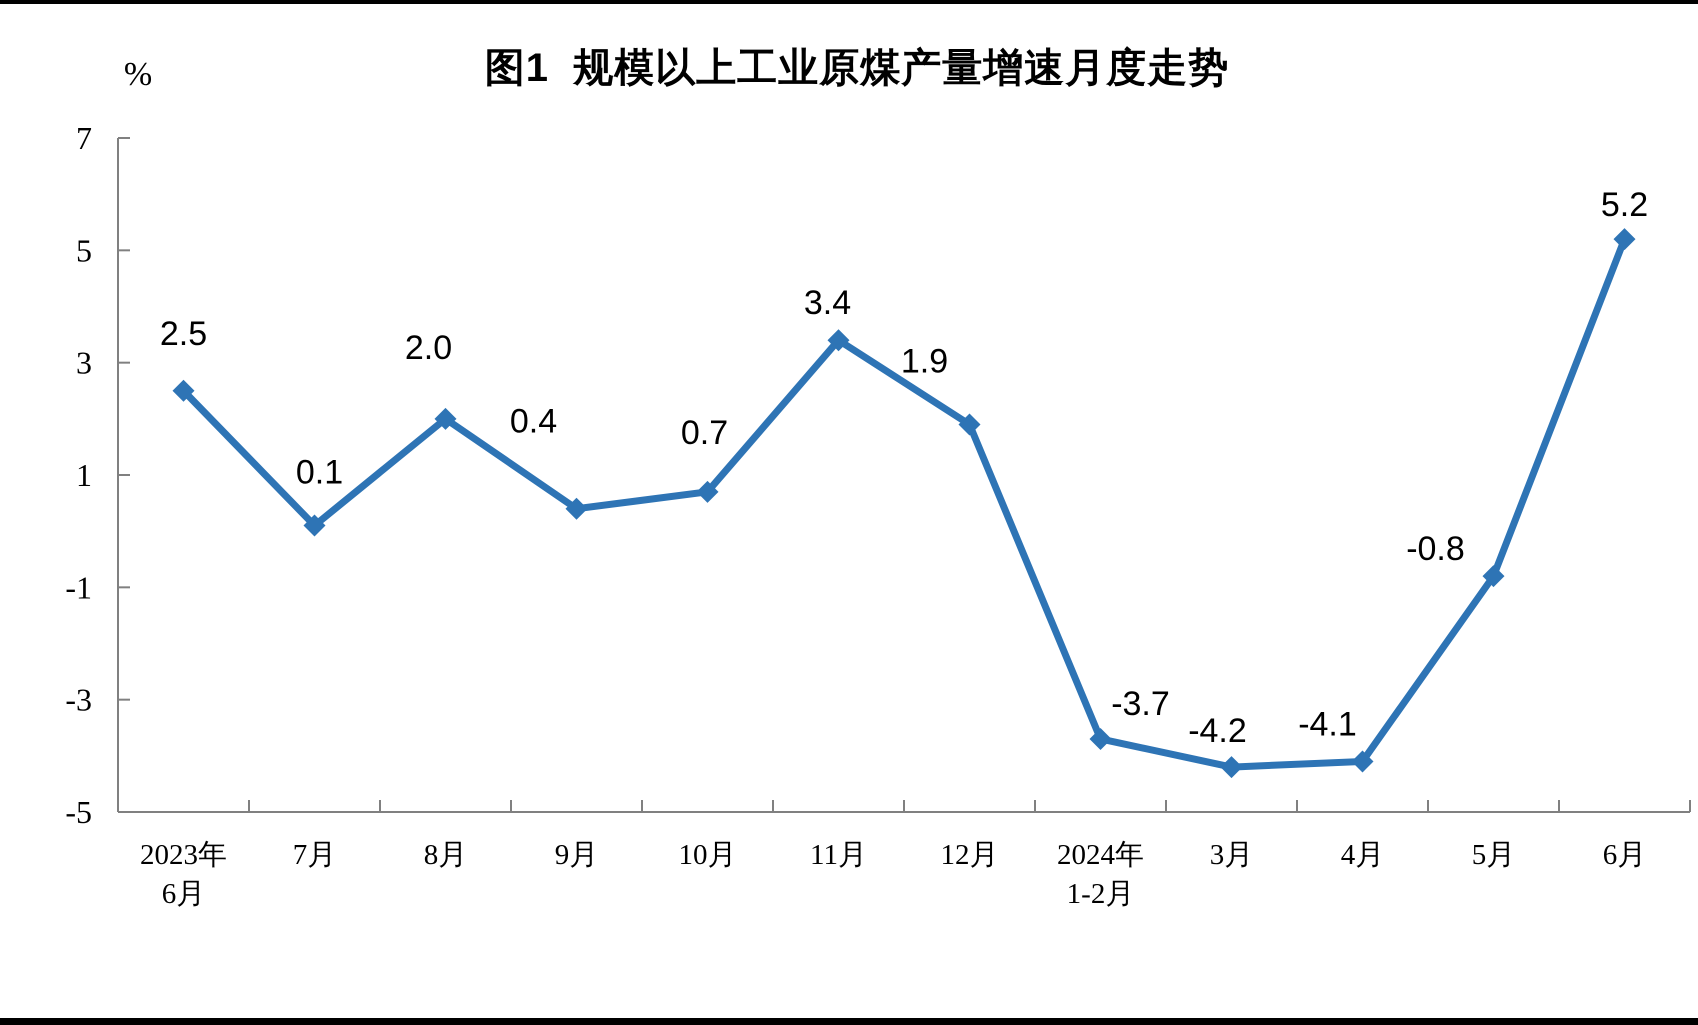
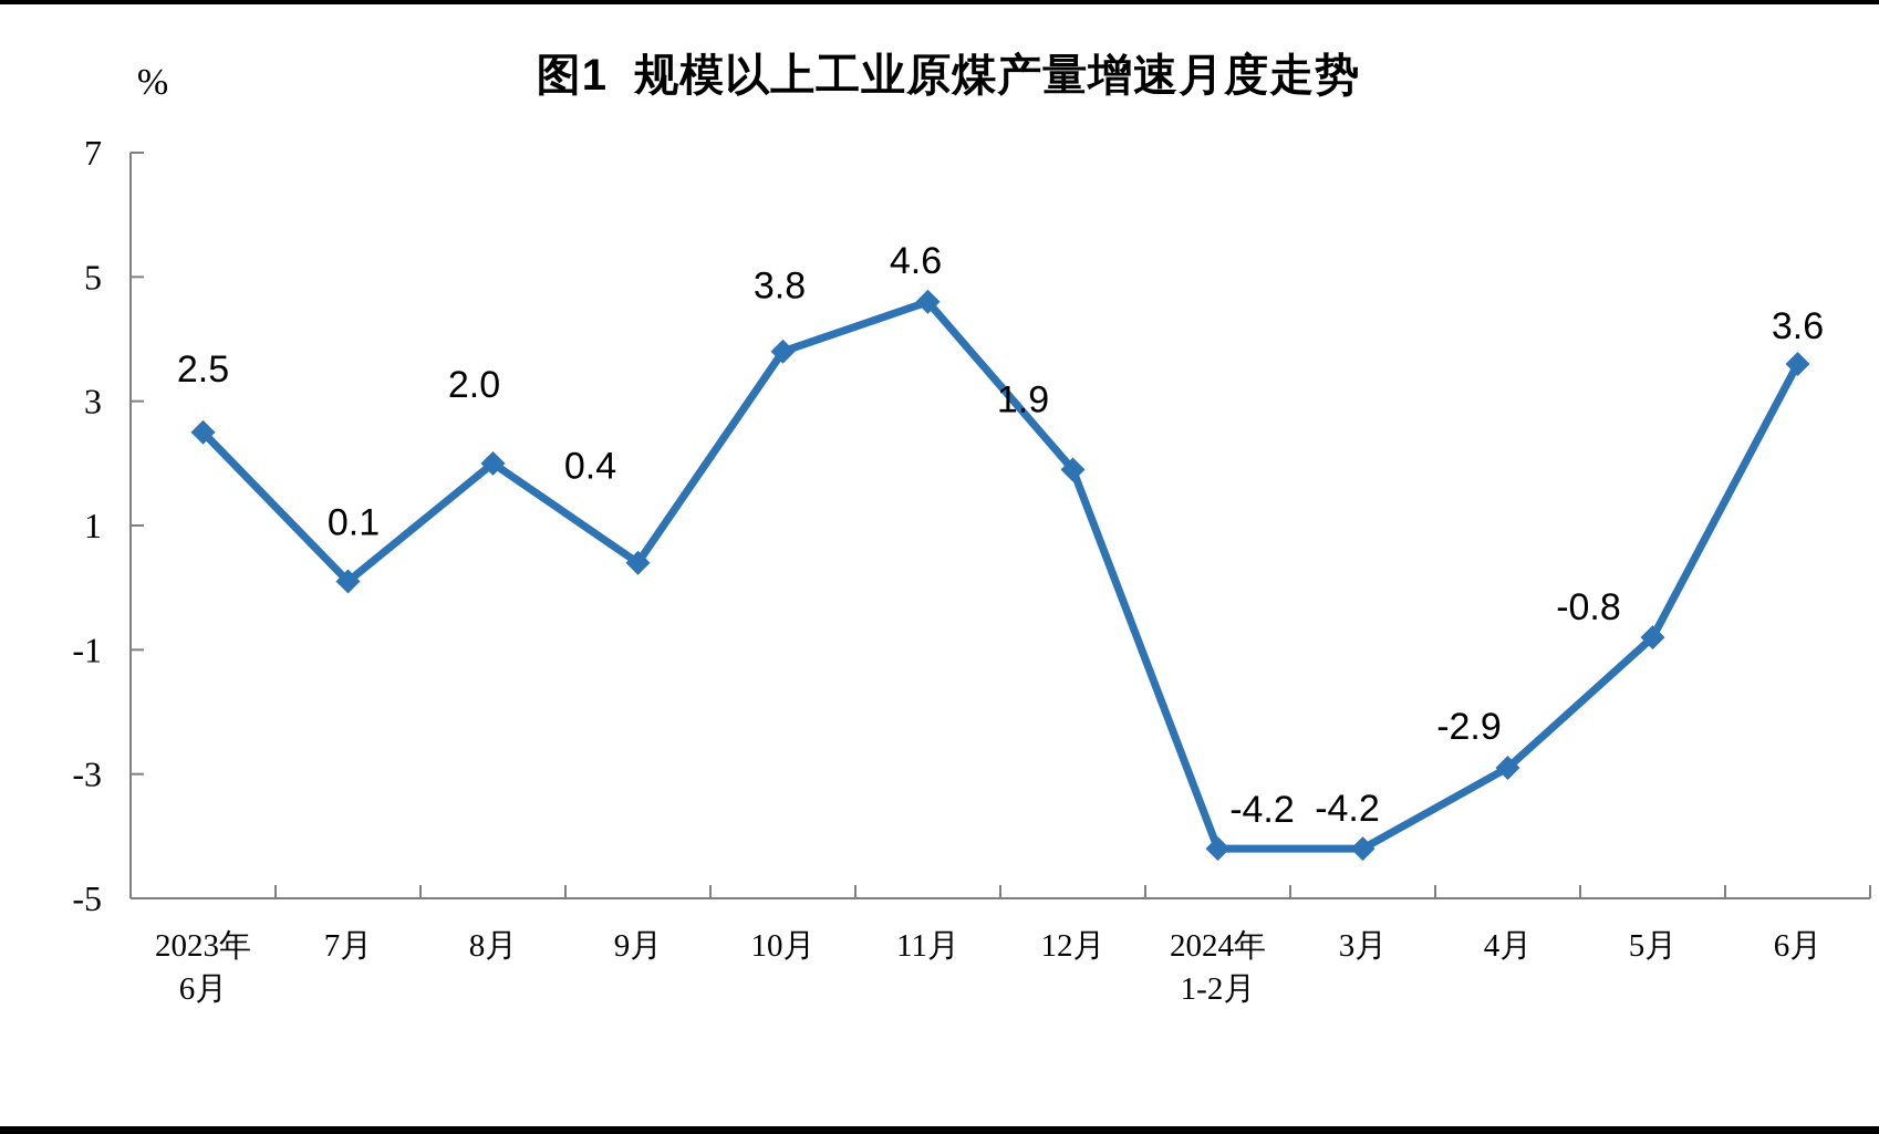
10月: 0.7 -> 3.8
11月: 3.4 -> 4.6
2024年 1-2月: -3.7 -> -4.2
4月: -4.1 -> -2.9
6月: 5.2 -> 3.6
